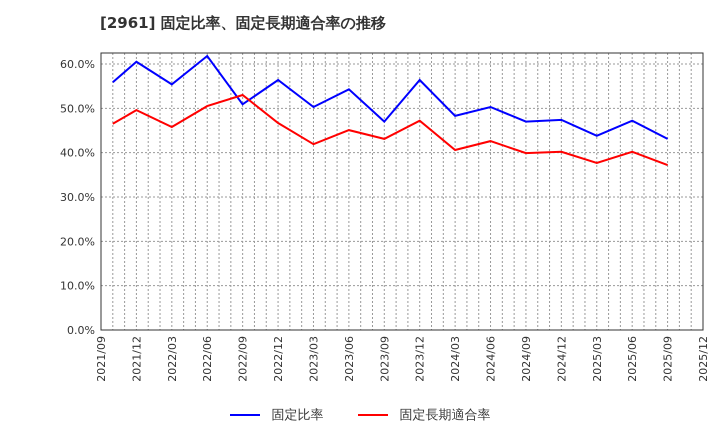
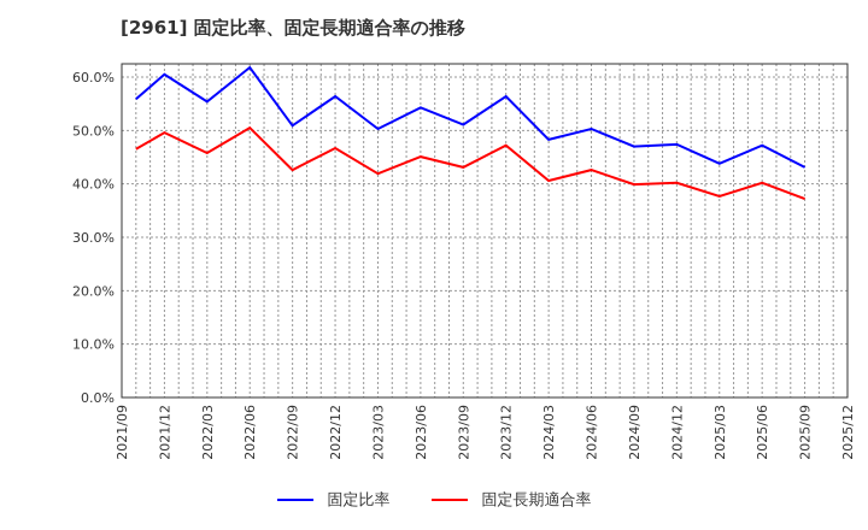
固定長期適合率/2022/09: 53% -> 43%
固定比率/2023/09: 47% -> 51%
